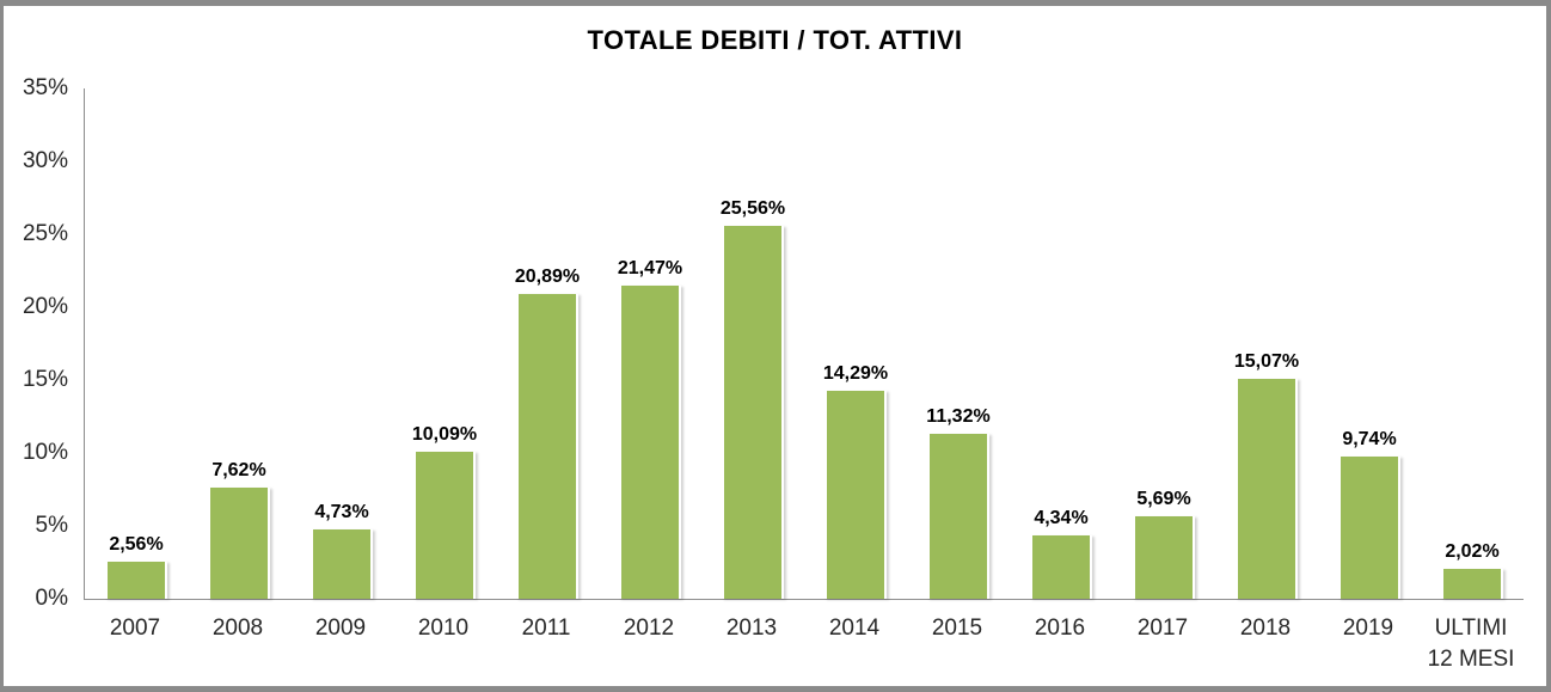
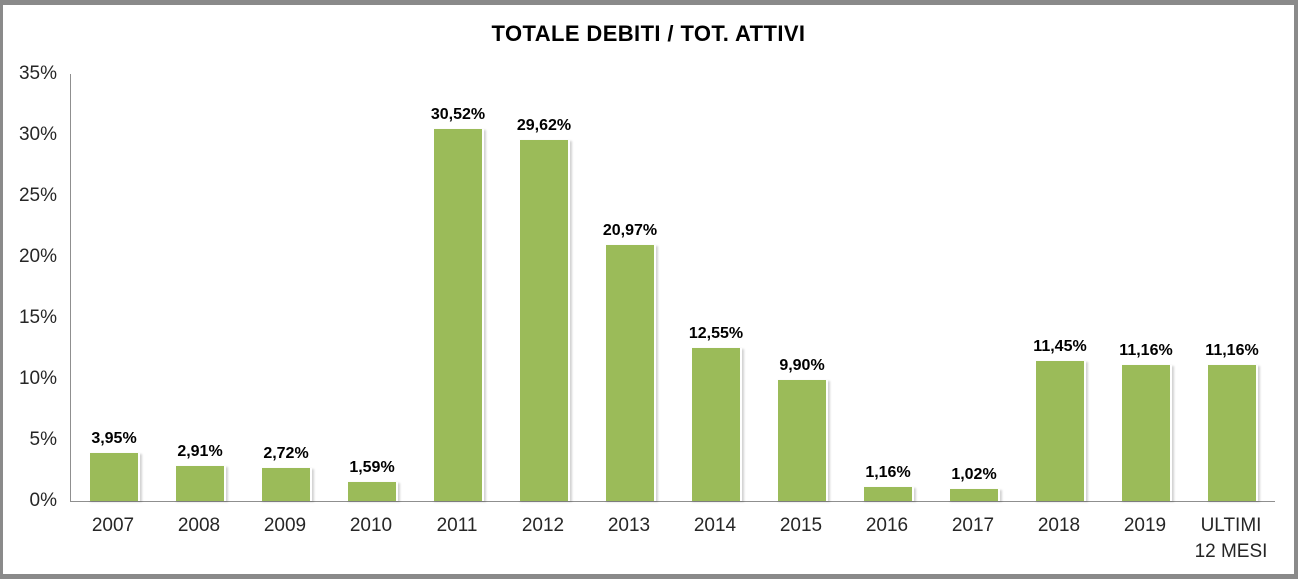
2007: 2,56% -> 3,95%
2008: 7,62% -> 2,91%
2009: 4,73% -> 2,72%
2010: 10,09% -> 1,59%
2011: 20,89% -> 30,52%
2012: 21,47% -> 29,62%
2013: 25,56% -> 20,97%
2014: 14,29% -> 12,55%
2015: 11,32% -> 9,90%
2016: 4,34% -> 1,16%
2017: 5,69% -> 1,02%
2018: 15,07% -> 11,45%
2019: 9,74% -> 11,16%
ULTIMI 12 MESI: 2,02% -> 11,16%
